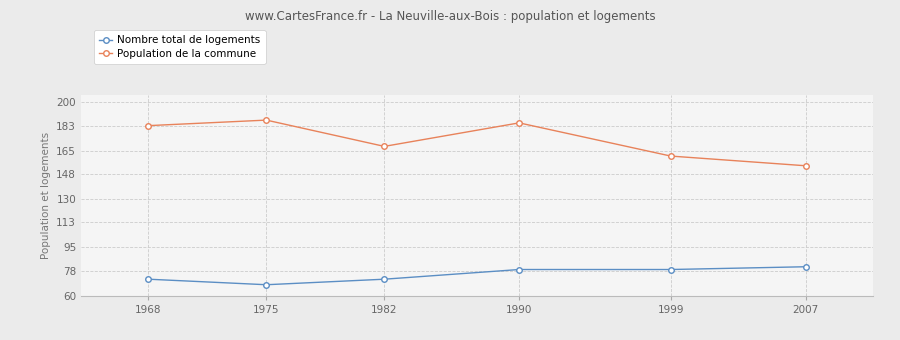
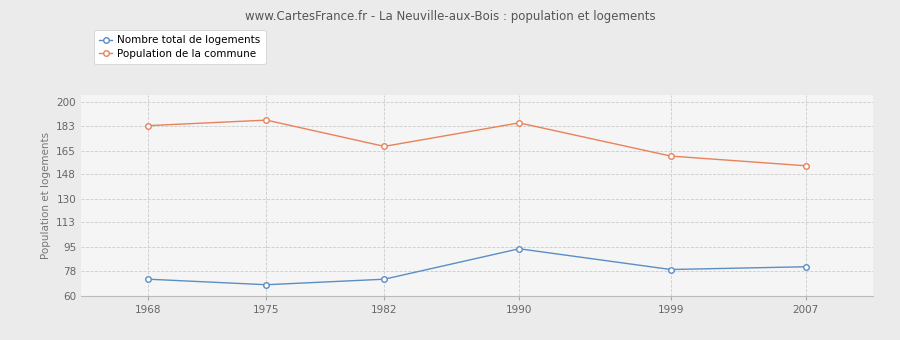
Nombre total de logements/1990: 79 -> 94
